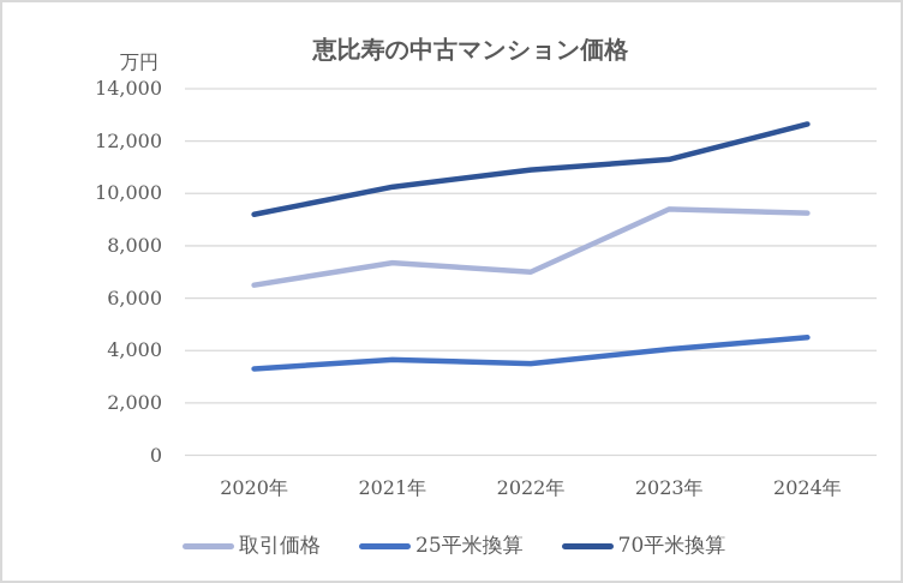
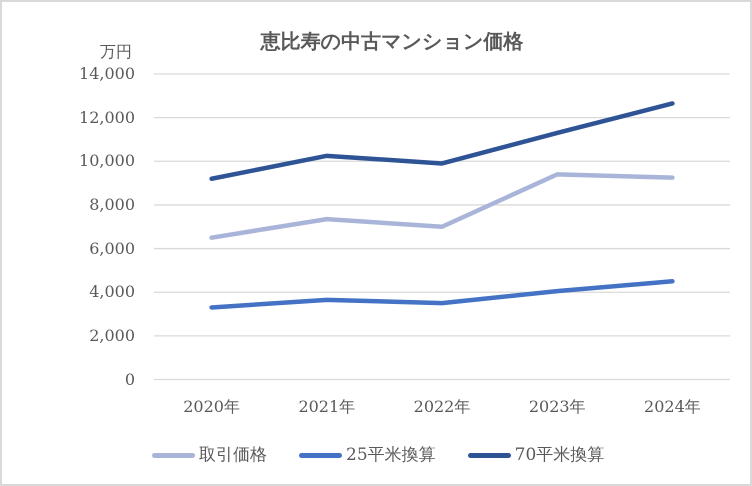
70平米換算/2022年: 10900 -> 9900
